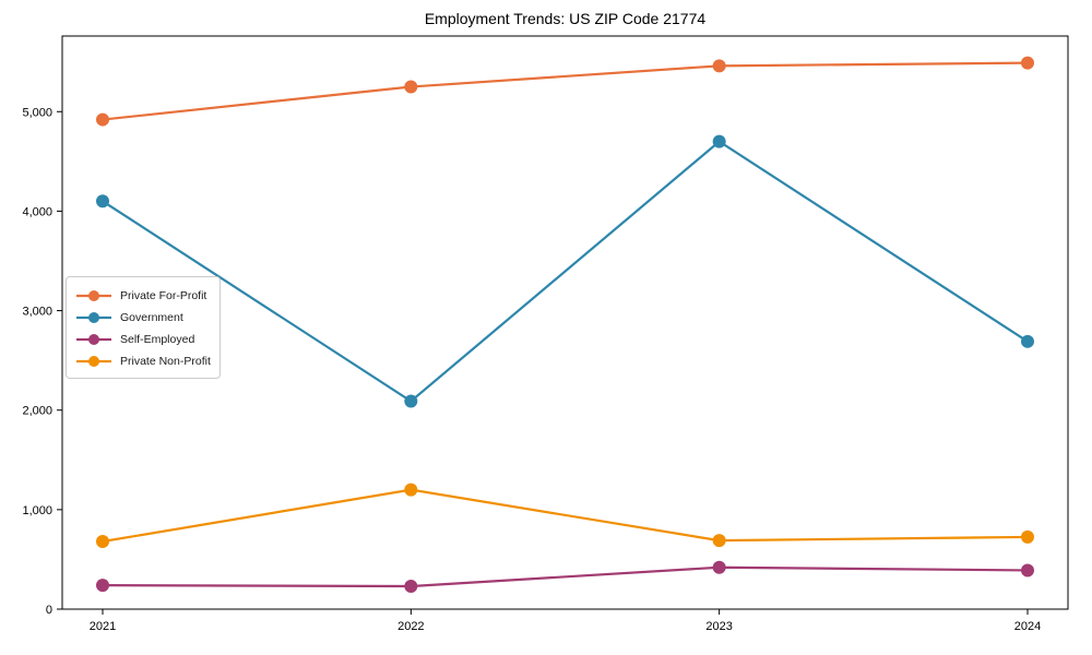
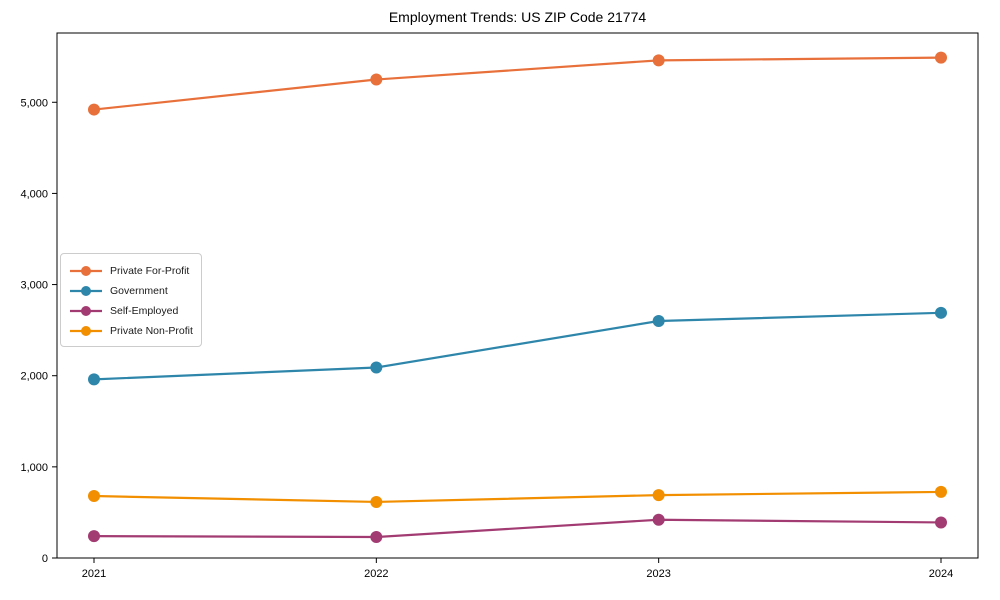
Government/2021: 4100 -> 2000
Private Non-Profit/2022: 1200 -> 600
Government/2023: 4700 -> 2600
